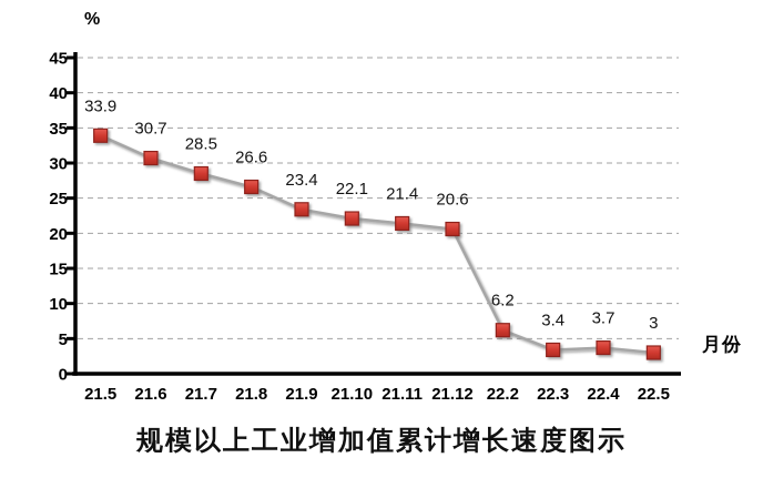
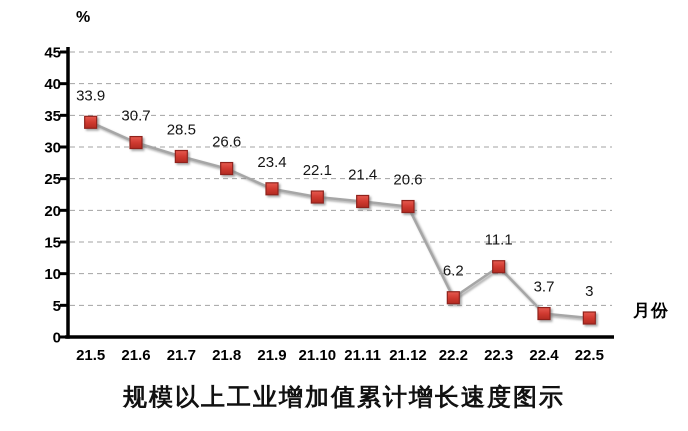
22.3: 3.4 -> 11.1
